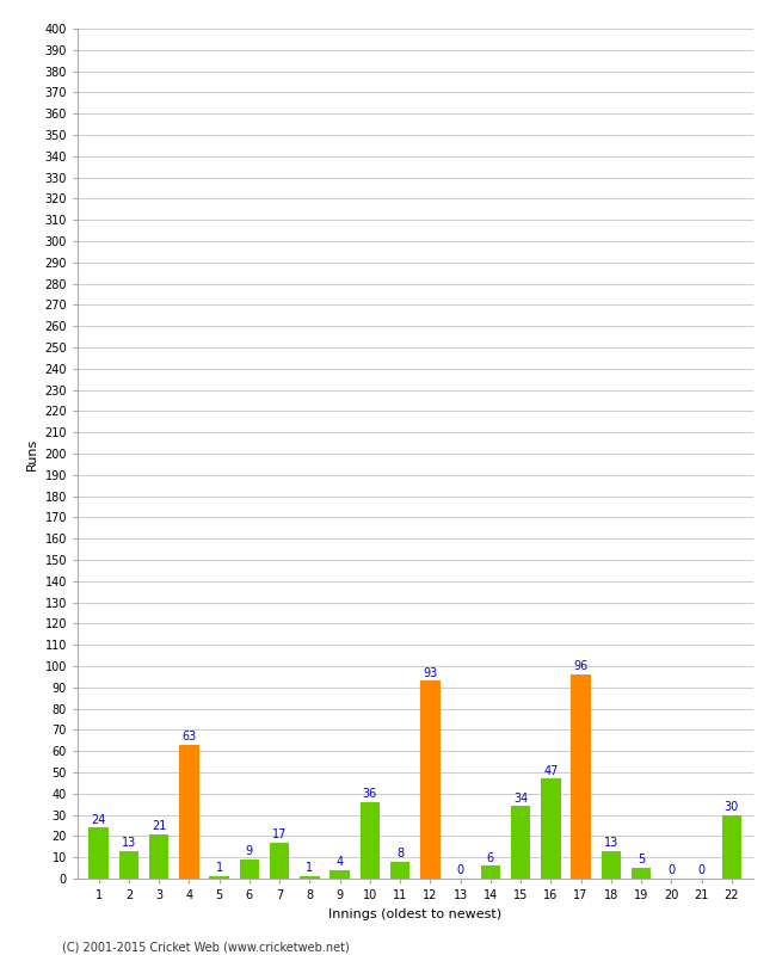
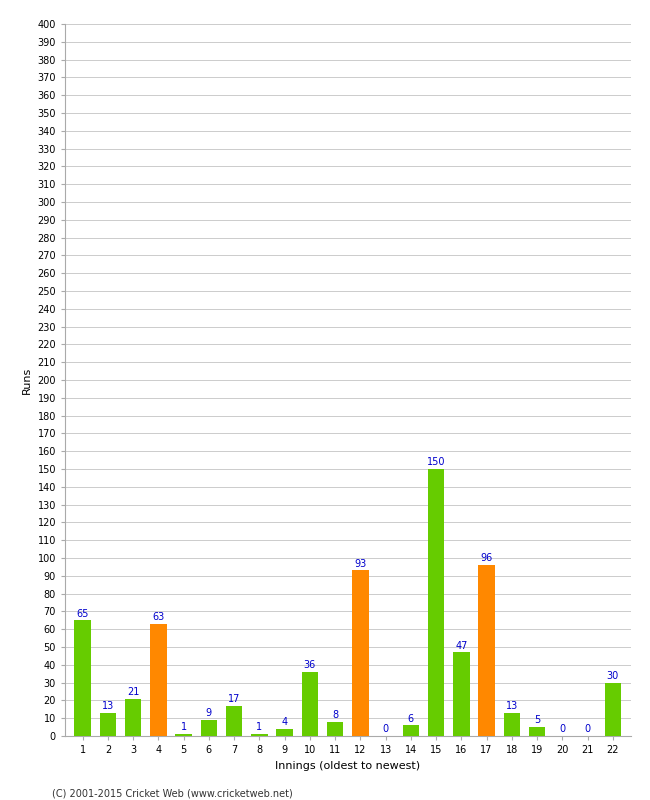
1: 24 -> 65
15: 34 -> 150
